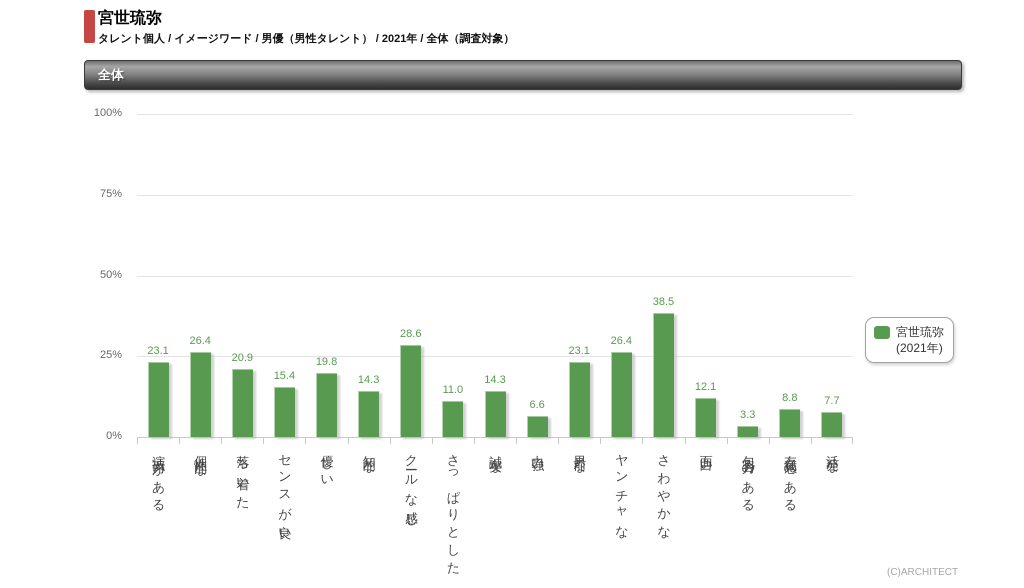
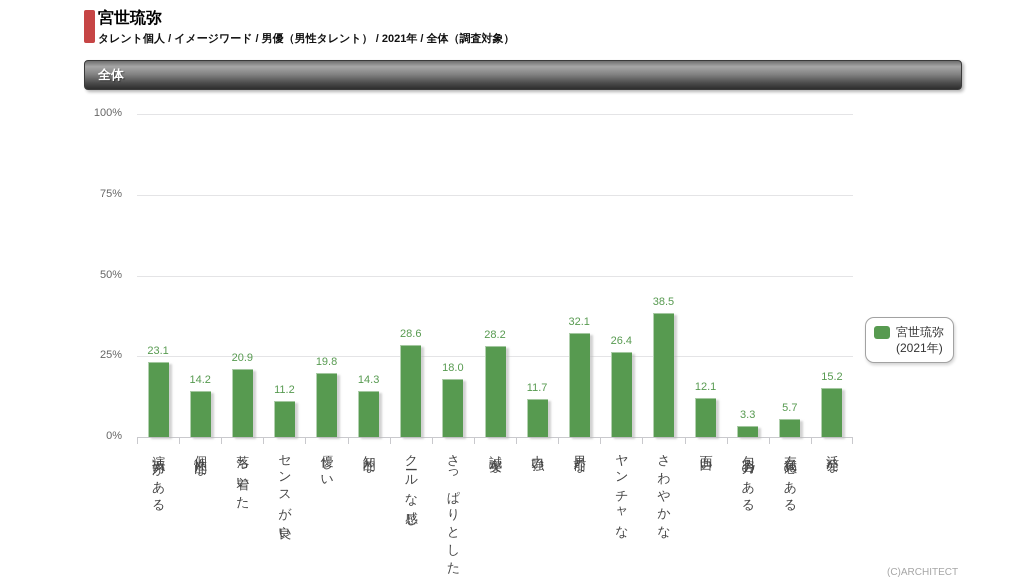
個性的な: 26.4 -> 14.2
センスが良い: 15.4 -> 11.2
さっぱりとした: 11.0 -> 18.0
誠実な: 14.3 -> 28.2
力強い: 6.6 -> 11.7
男前な: 23.1 -> 32.1
存在感のある: 8.8 -> 5.7
活発な: 7.7 -> 15.2
